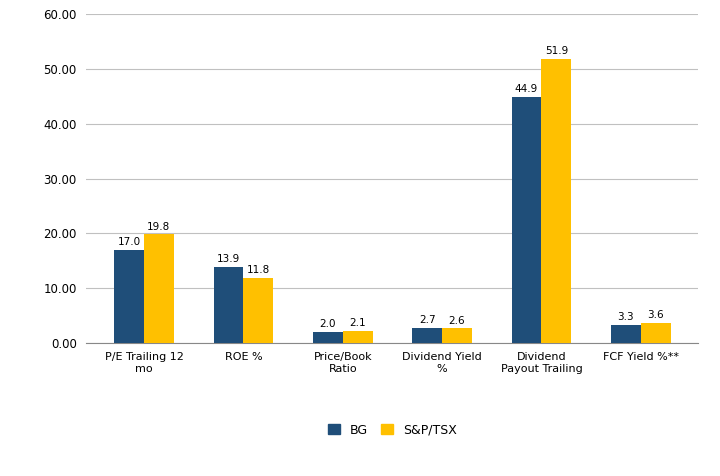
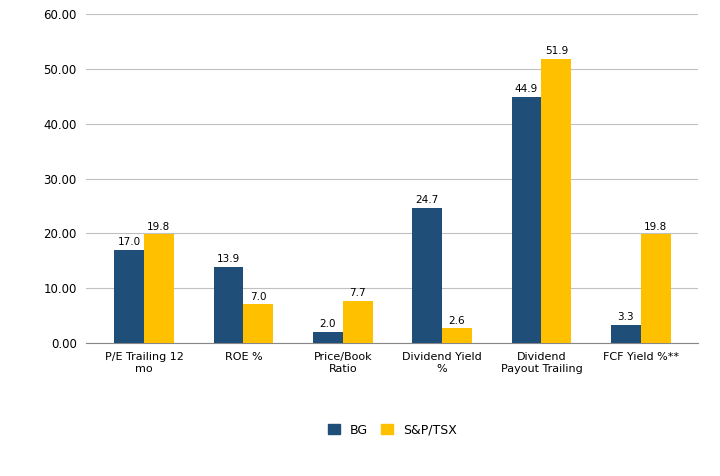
S&P/TSX/ROE %: 11.8 -> 7.0
S&P/TSX/Price/Book Ratio: 2.1 -> 7.7
BG/Dividend Yield %: 2.7 -> 24.7
S&P/TSX/FCF Yield %**: 3.6 -> 19.8
